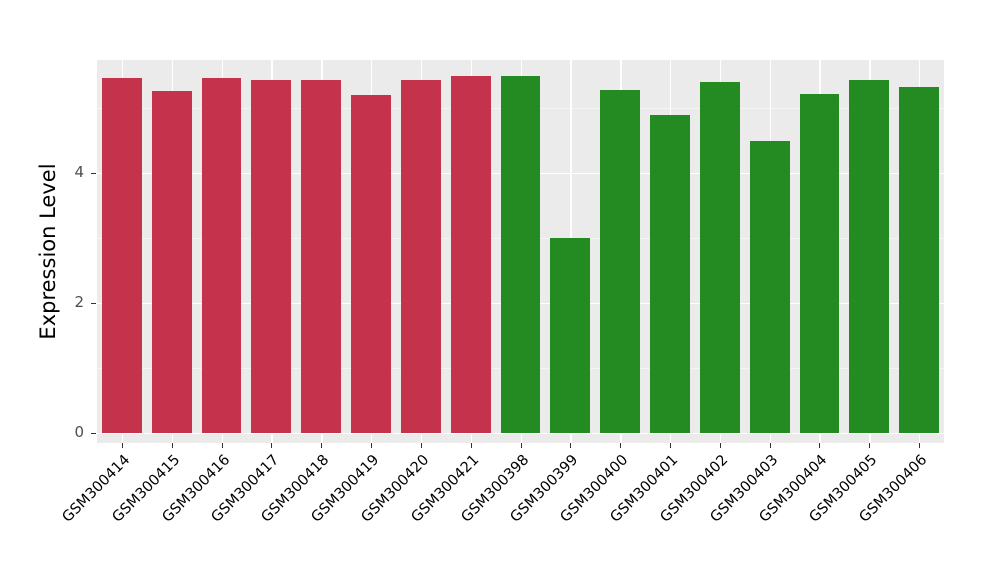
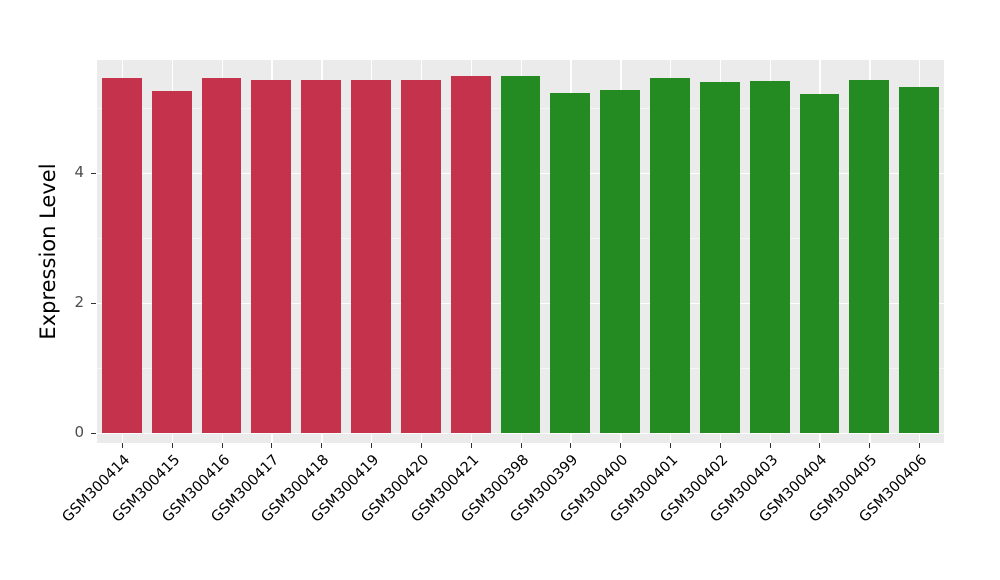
GSM300419: 5.2 -> 5.4
GSM300399: 3.0 -> 5.2
GSM300401: 4.9 -> 5.5
GSM300403: 4.5 -> 5.4
